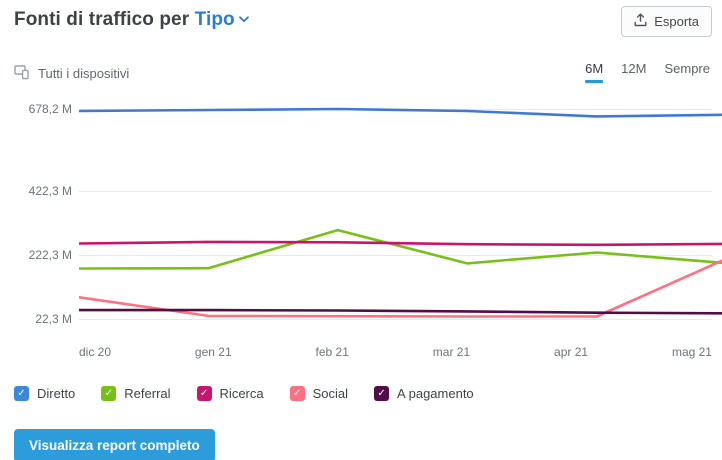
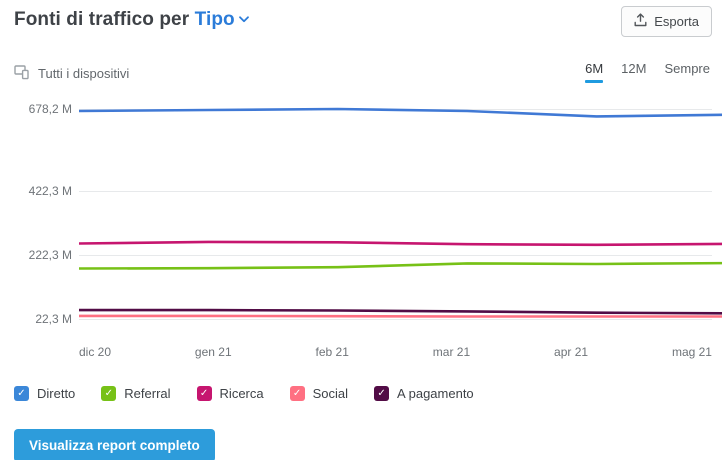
Social/dic 20: 90M -> 30M
Referral/feb 21: 300M -> 180M
Referral/apr 21: 230M -> 190M
Social/mag 21: 210M -> 30M
